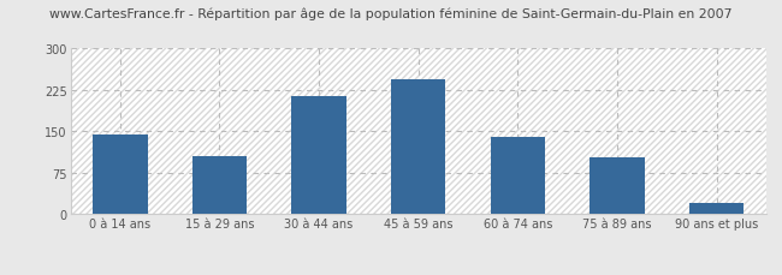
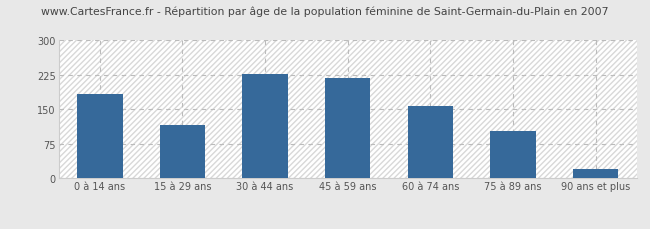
0 à 14 ans: 145 -> 183
15 à 29 ans: 105 -> 117
30 à 44 ans: 215 -> 228
45 à 59 ans: 245 -> 218
60 à 74 ans: 140 -> 157
